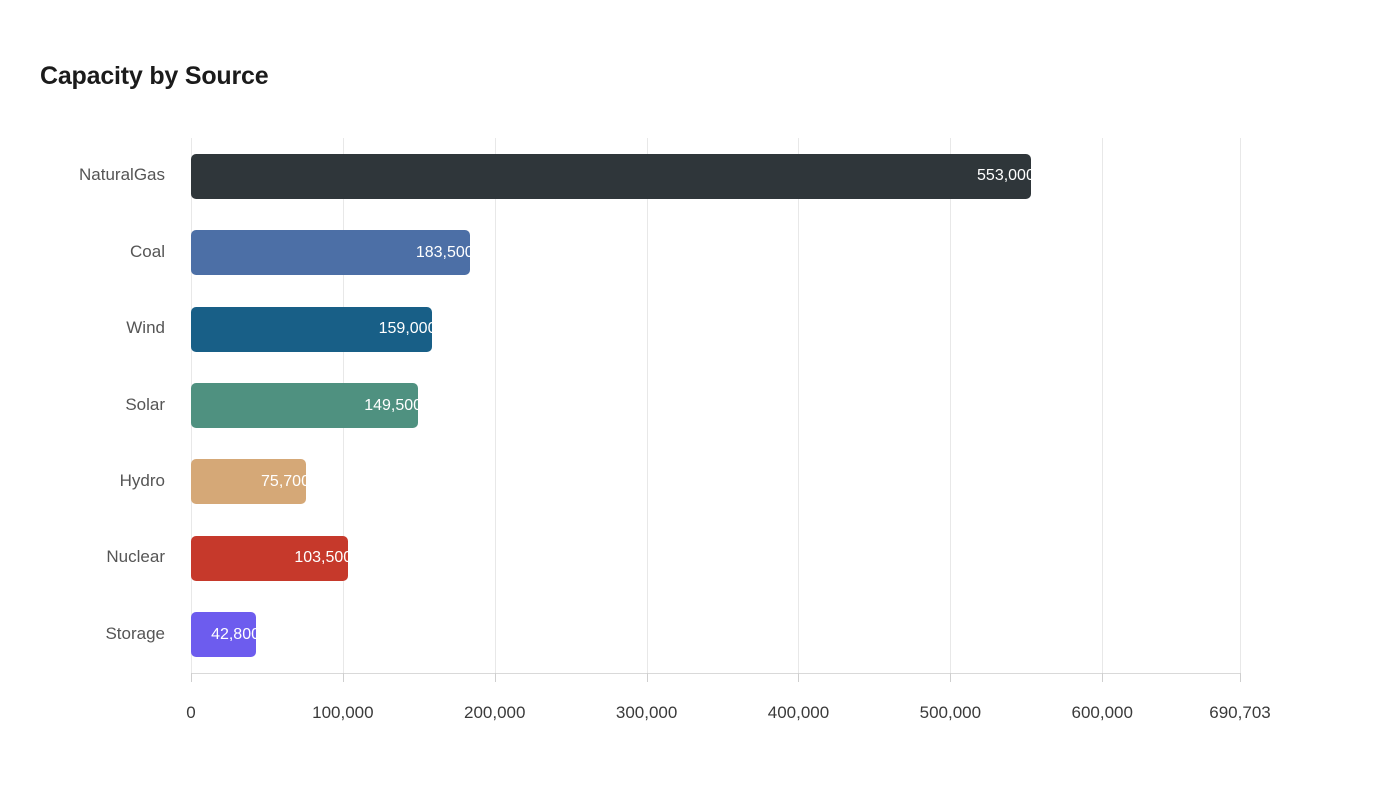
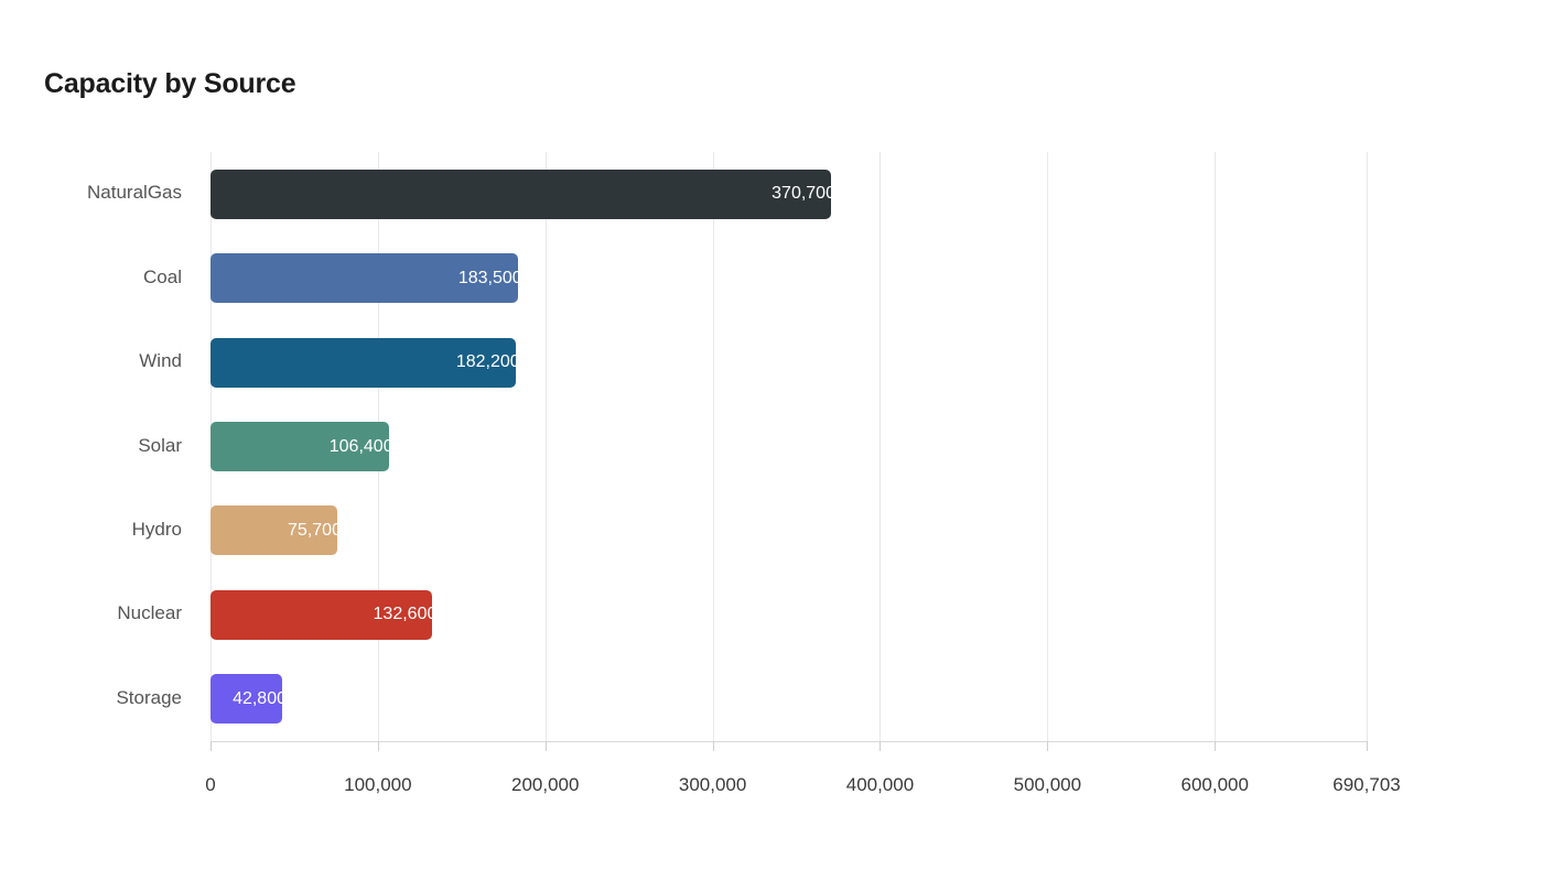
NaturalGas: 553,000 -> 370,700
Wind: 159,000 -> 182,200
Solar: 149,500 -> 106,400
Nuclear: 103,500 -> 132,600
